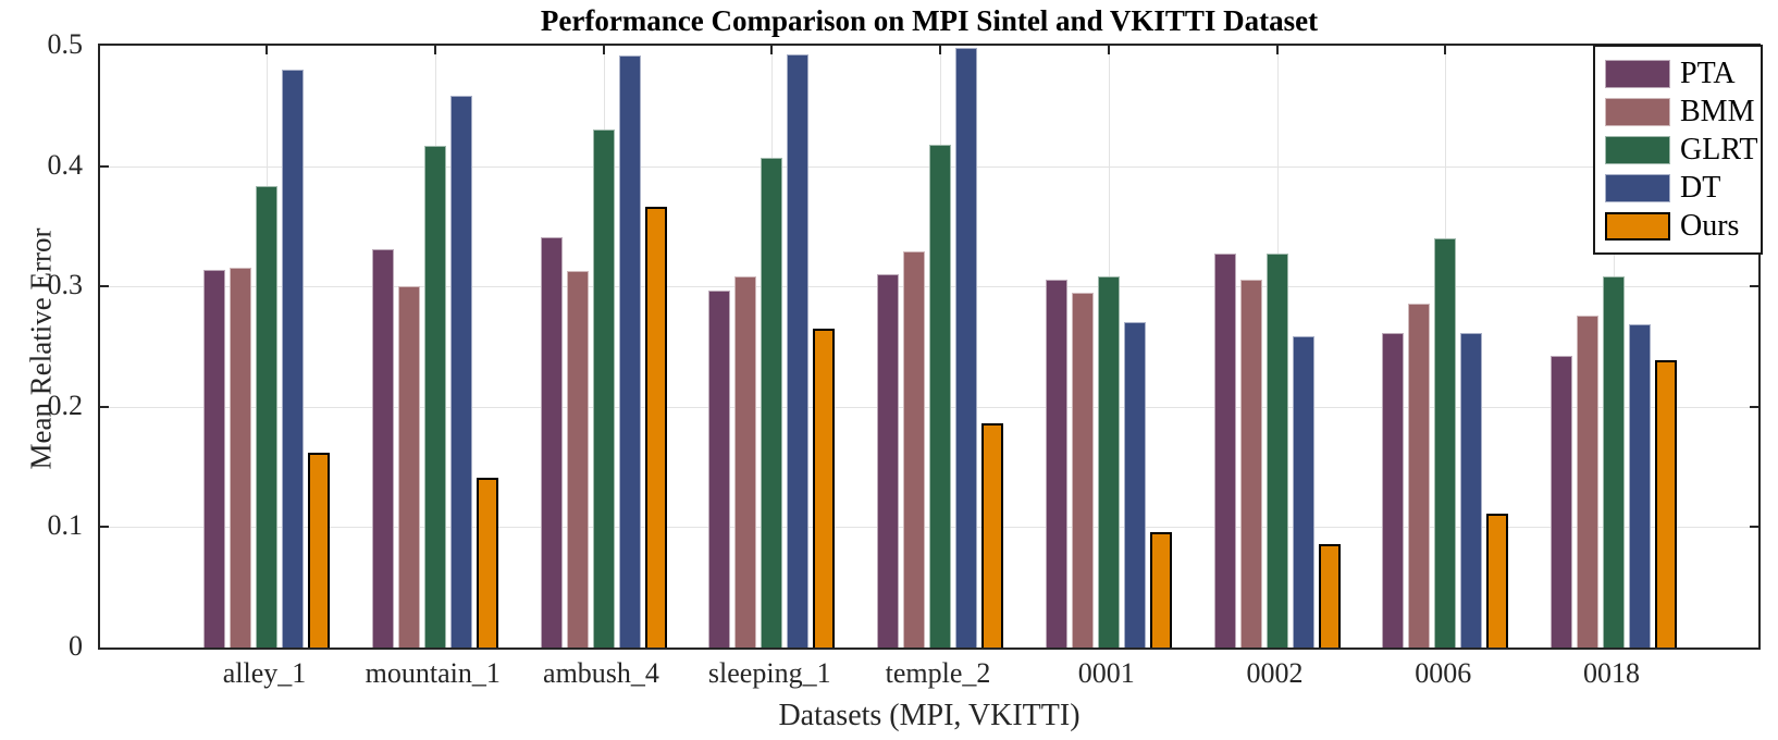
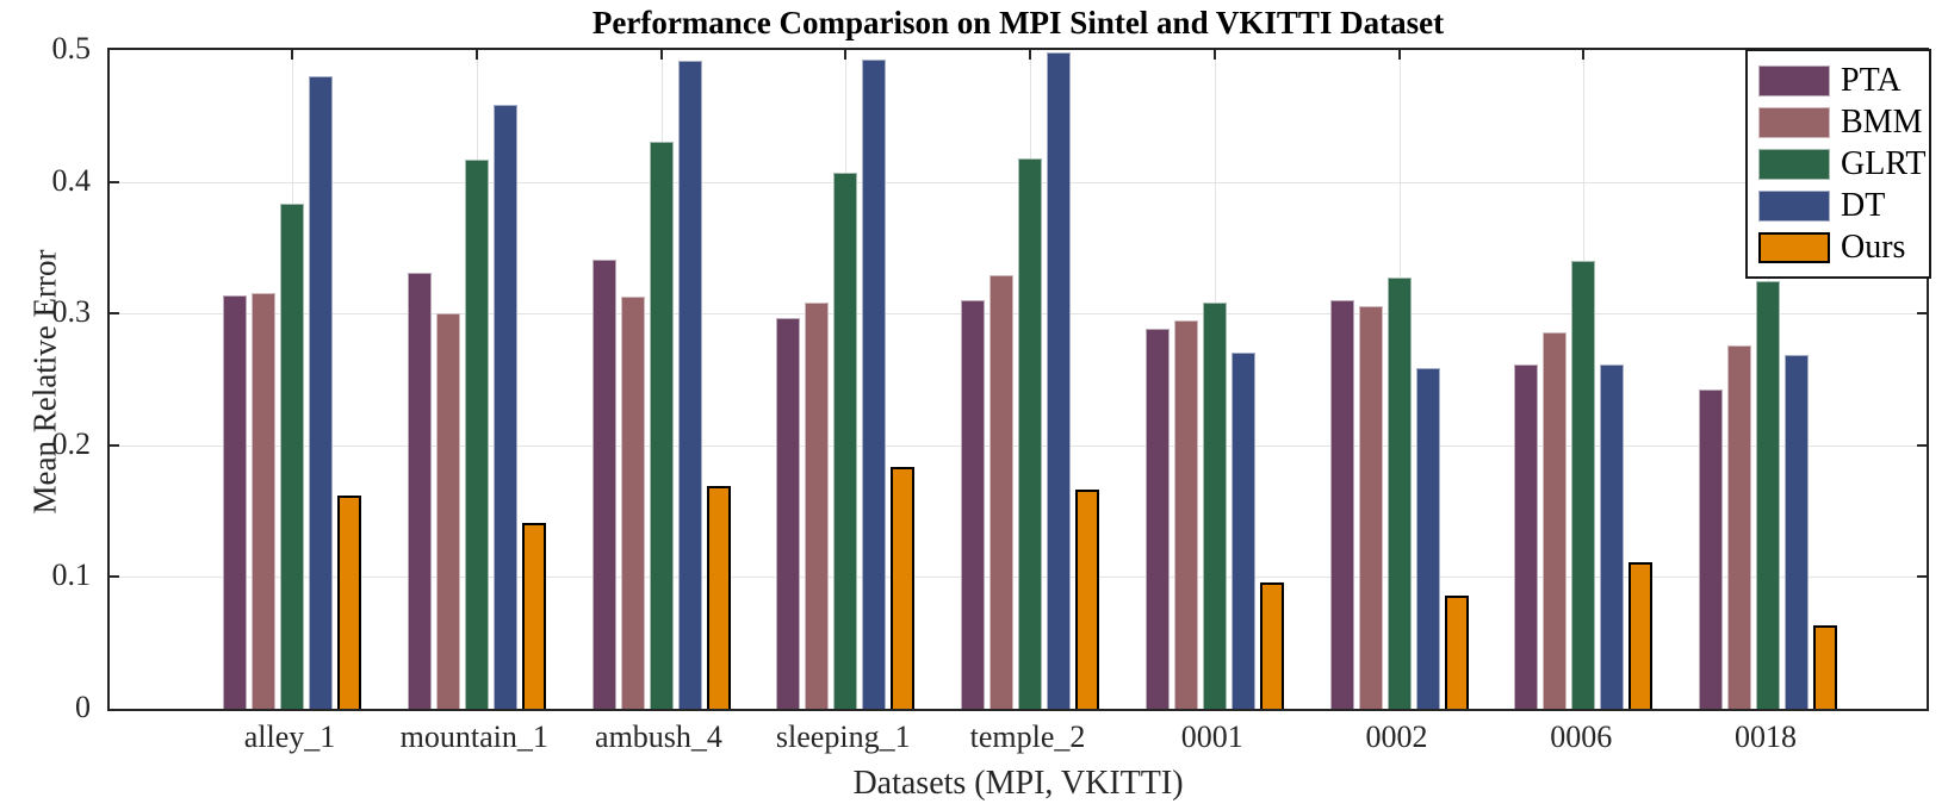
Ours/ambush_4: 0.366 -> 0.169
Ours/sleeping_1: 0.265 -> 0.184
Ours/temple_2: 0.186 -> 0.166
PTA/0001: 0.306 -> 0.288
PTA/0002: 0.327 -> 0.310
GLRT/0018: 0.308 -> 0.325
Ours/0018: 0.239 -> 0.063
